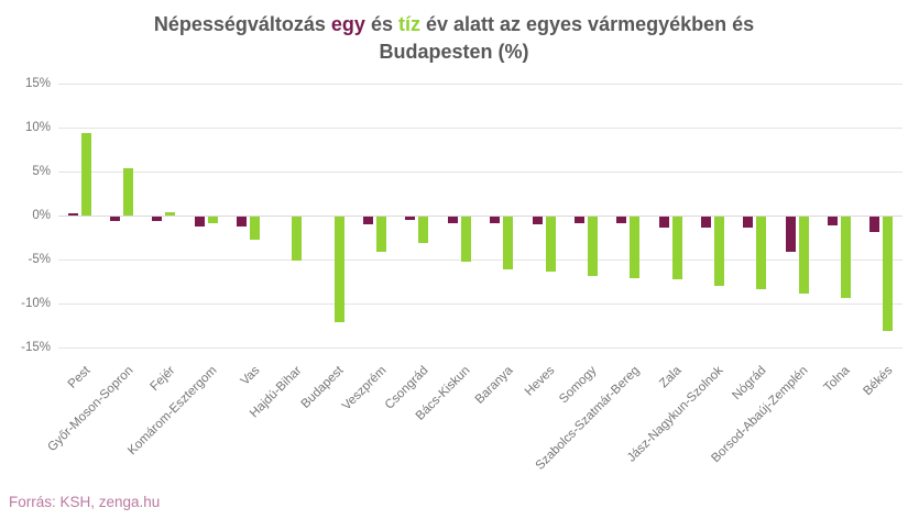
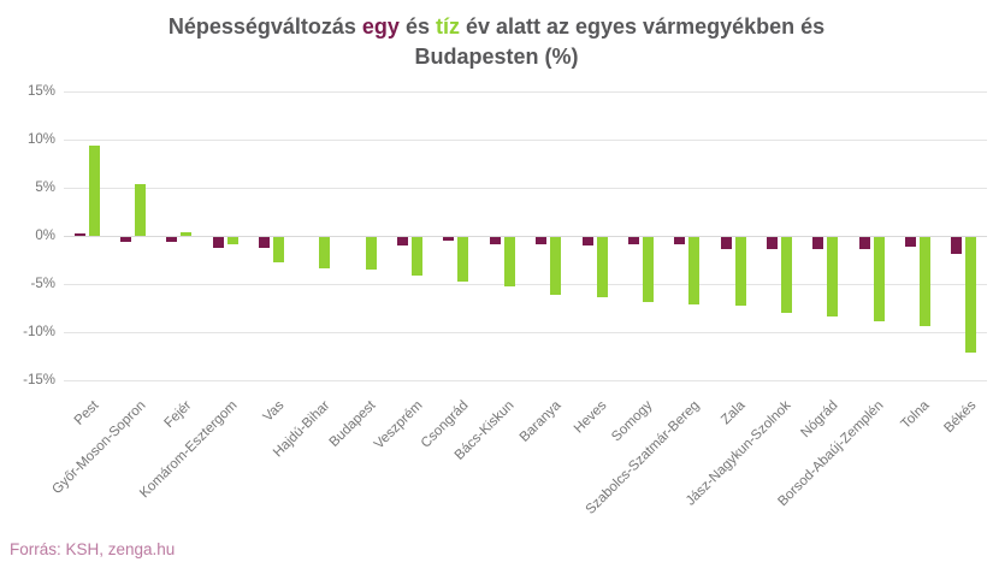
tíz/Hajdú-Bihar: -5% -> -3%
tíz/Budapest: -12% -> -3%
tíz/Csongrád: -3% -> -5%
egy/Borsod-Abaúj-Zemplén: -4% -> -1%
tíz/Békés: -13% -> -12%
